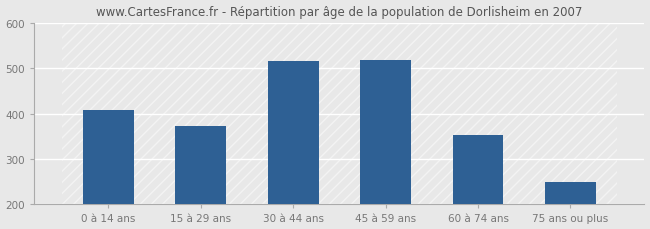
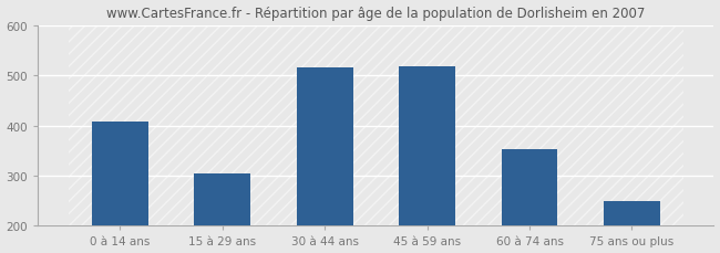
15 à 29 ans: 372 -> 305
